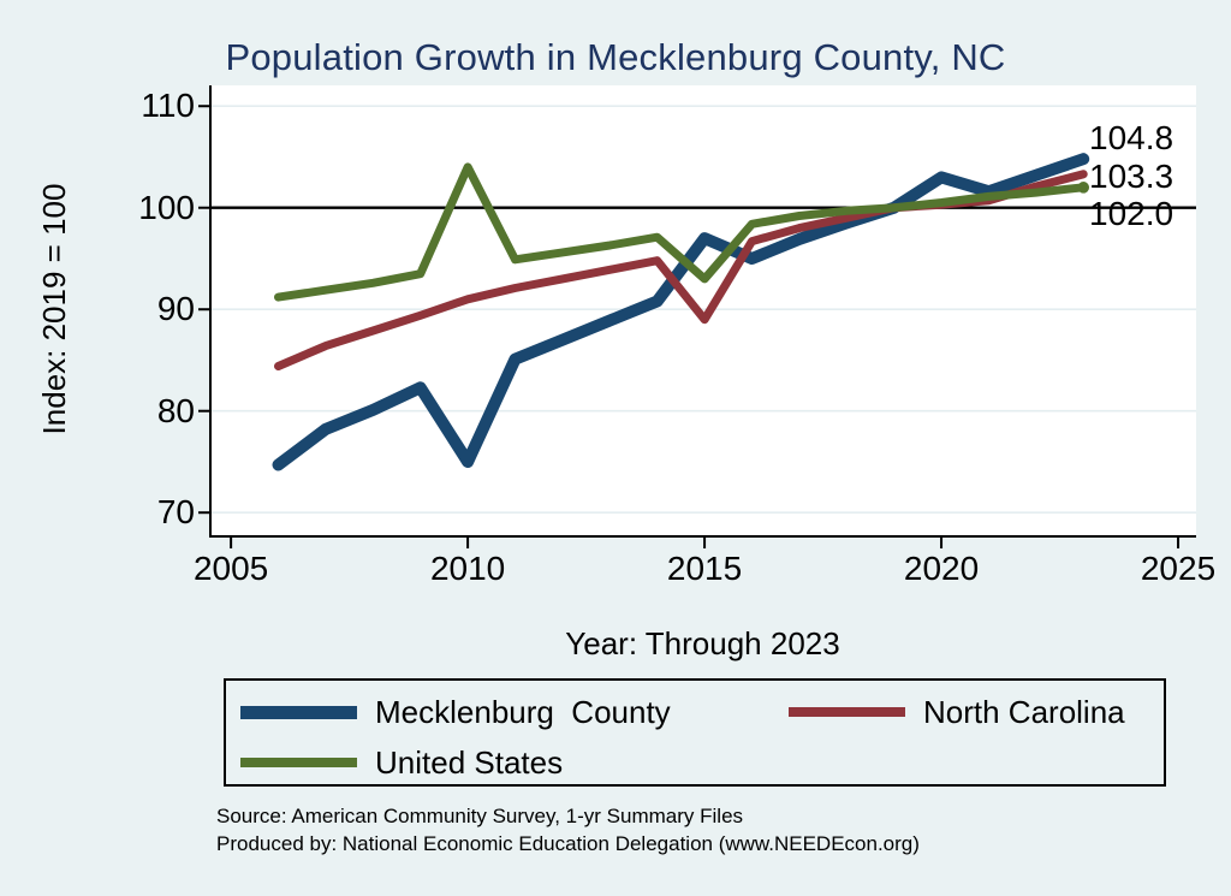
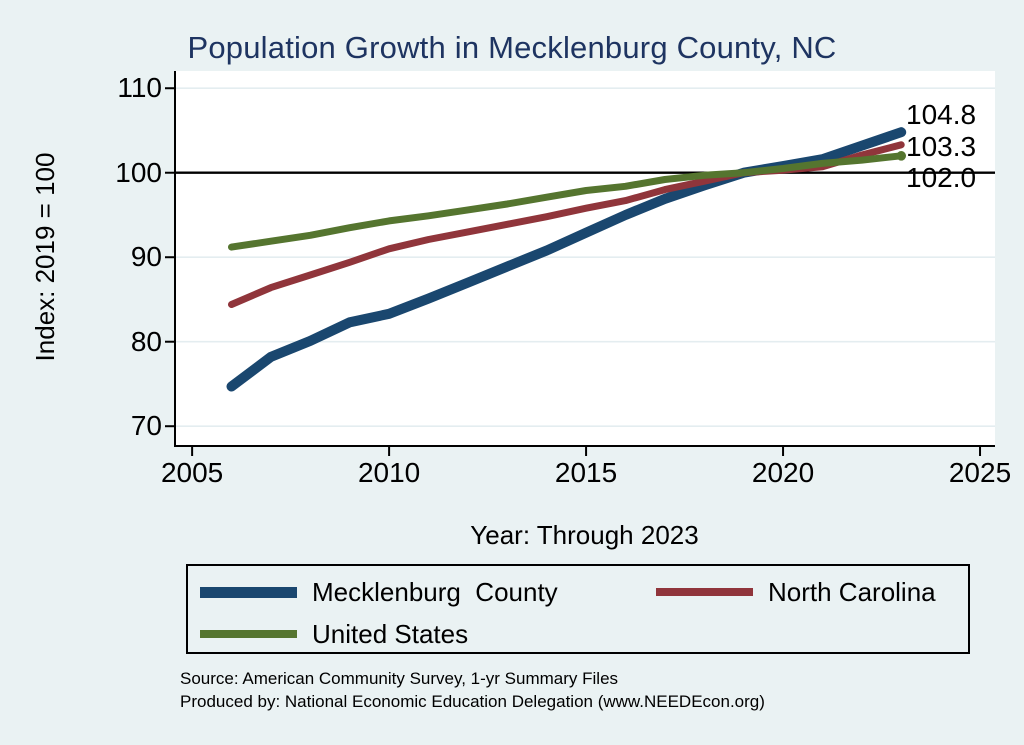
Mecklenburg County/2010: 75 -> 83
United States/2010: 104 -> 94
Mecklenburg County/2015: 97 -> 93
North Carolina/2015: 89 -> 96
United States/2015: 93 -> 98
Mecklenburg County/2020: 103 -> 101
